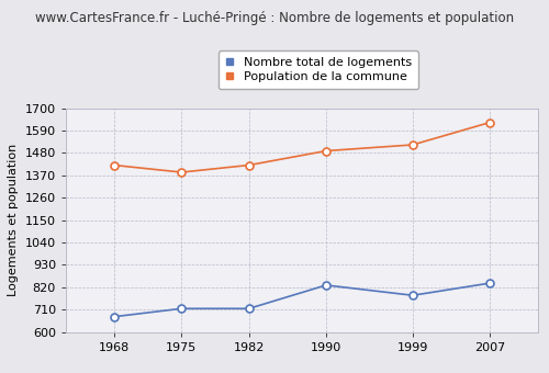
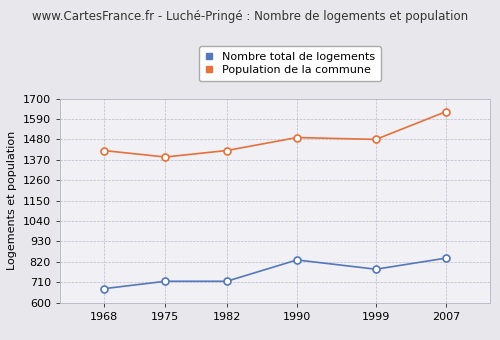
Population de la commune/1999: 1520 -> 1480
